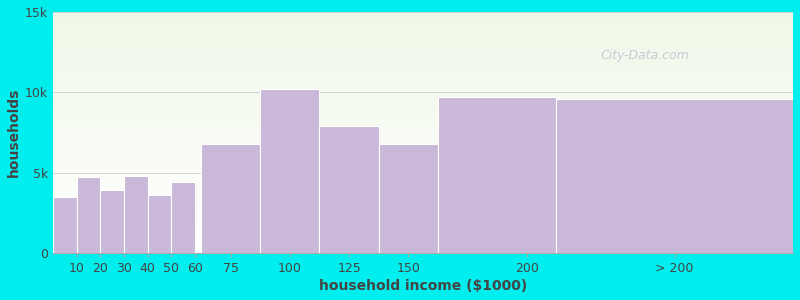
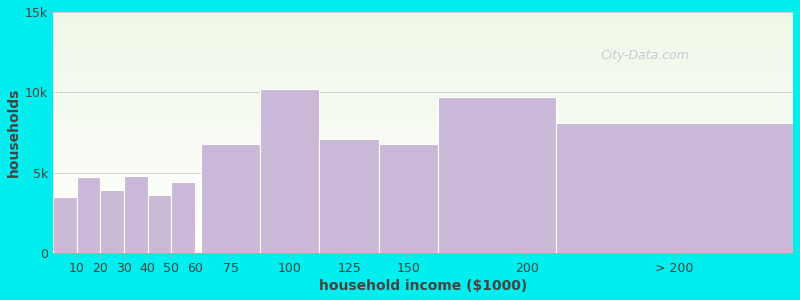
125: 7.9k -> 7.1k
> 200: 9.6k -> 8.1k
